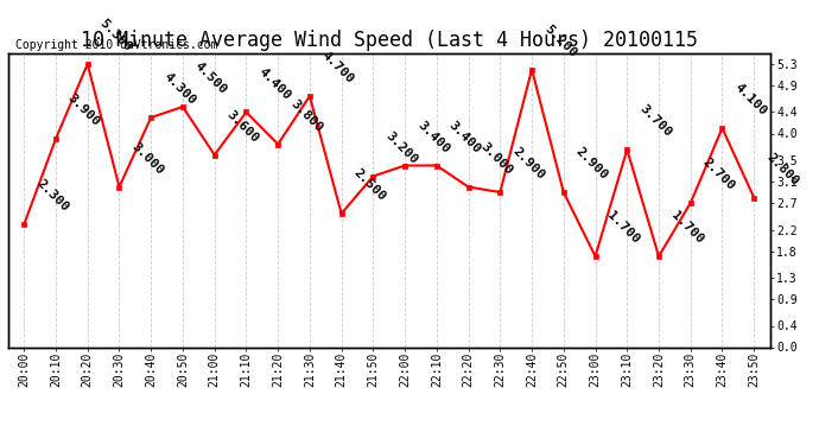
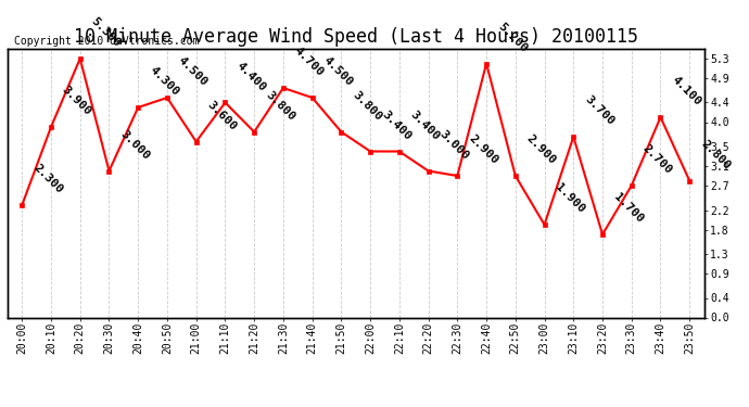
21:40: 2.500 -> 4.500
21:50: 3.200 -> 3.800
23:00: 1.700 -> 1.900
